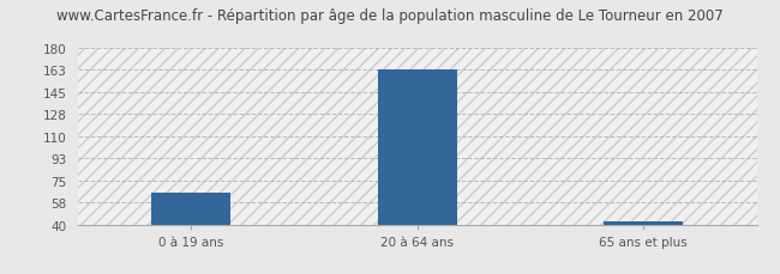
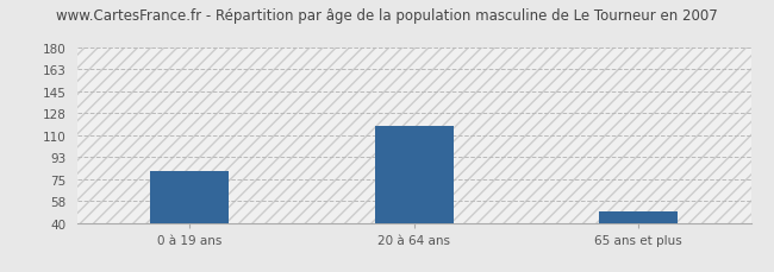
0 à 19 ans: 65 -> 81
20 à 64 ans: 163 -> 118
65 ans et plus: 42 -> 49
